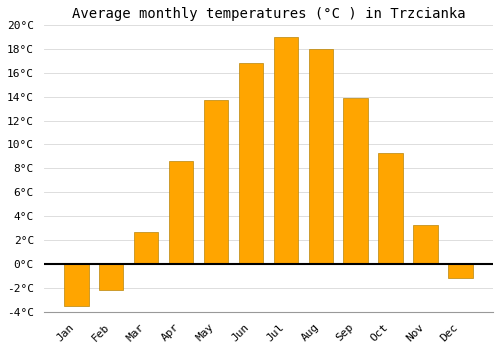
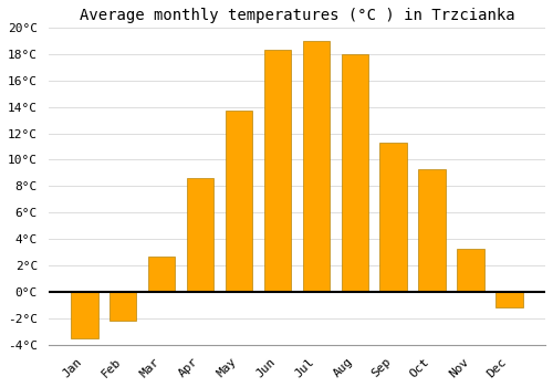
Jun: 16.8°C -> 18.3°C
Sep: 13.9°C -> 11.3°C
